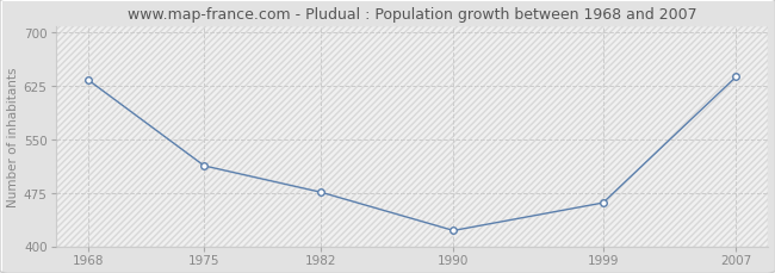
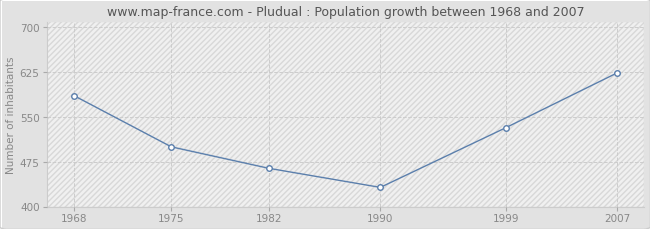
1968: 634 -> 586
1975: 513 -> 500
1982: 476 -> 464
1990: 422 -> 432
1999: 461 -> 532
2007: 638 -> 624
